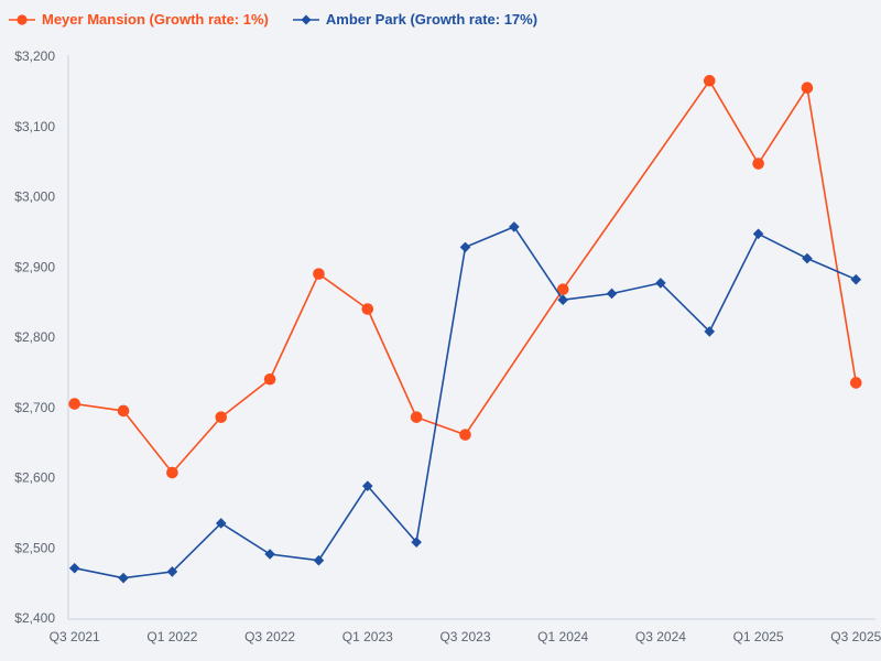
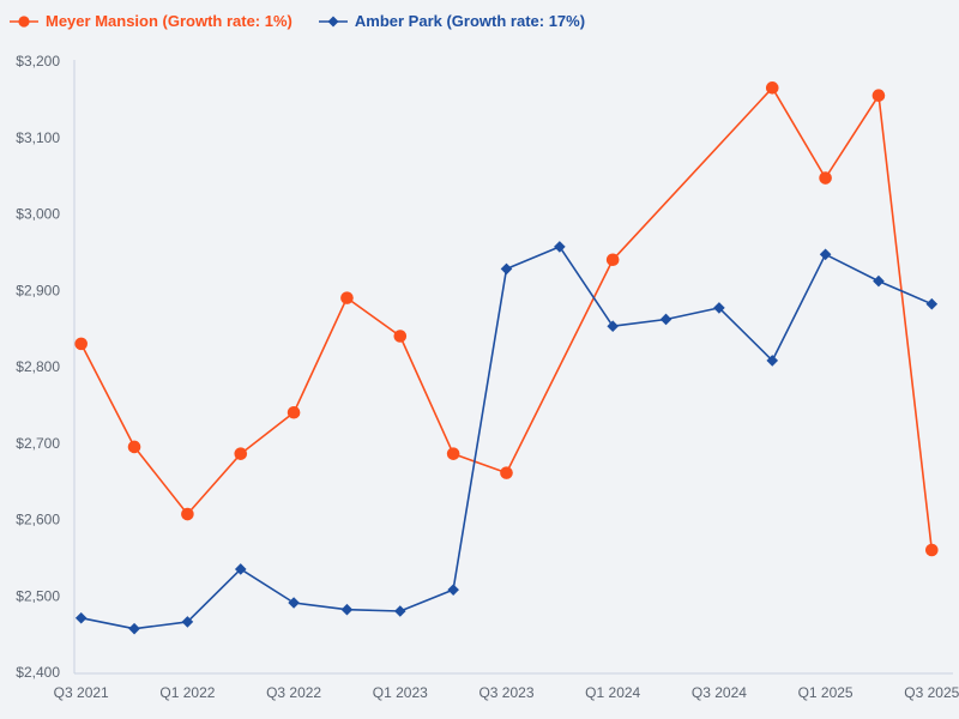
Meyer Mansion (Growth rate: 1%)/Q3 2021: $2700 -> $2830
Amber Park (Growth rate: 17%)/Q1 2023: $2590 -> $2480
Meyer Mansion (Growth rate: 1%)/Q1 2024: $2870 -> $2940
Meyer Mansion (Growth rate: 1%)/Q3 2025: $2740 -> $2560
